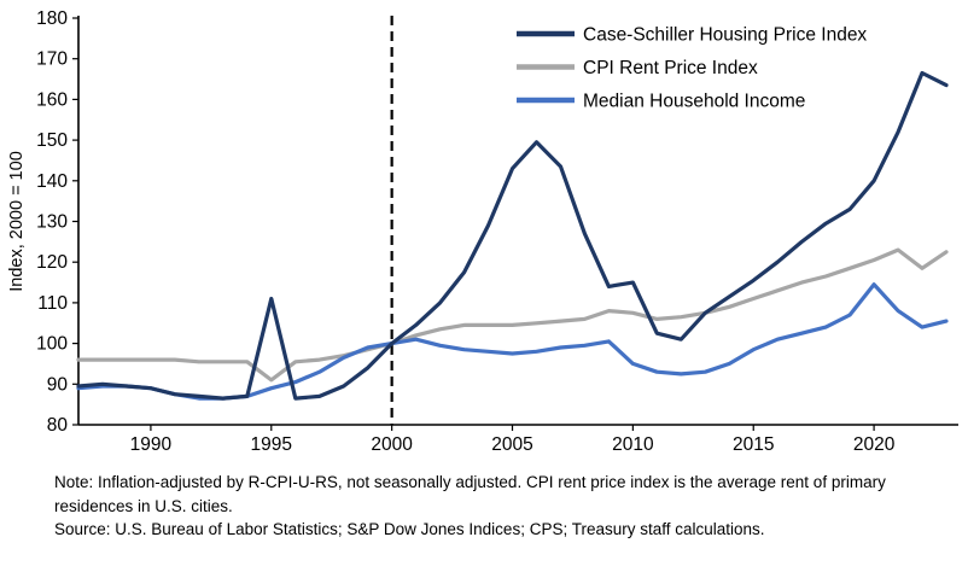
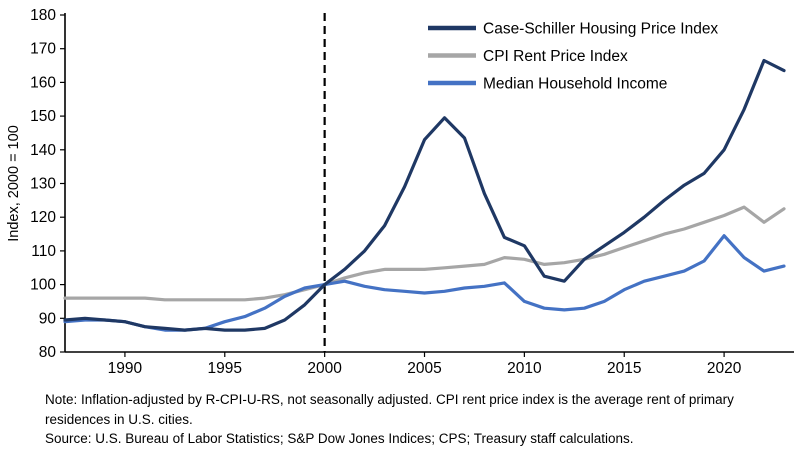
Case-Schiller Housing Price Index/1995: 111 -> 86
CPI Rent Price Index/1995: 91 -> 96
Case-Schiller Housing Price Index/2010: 115 -> 112
